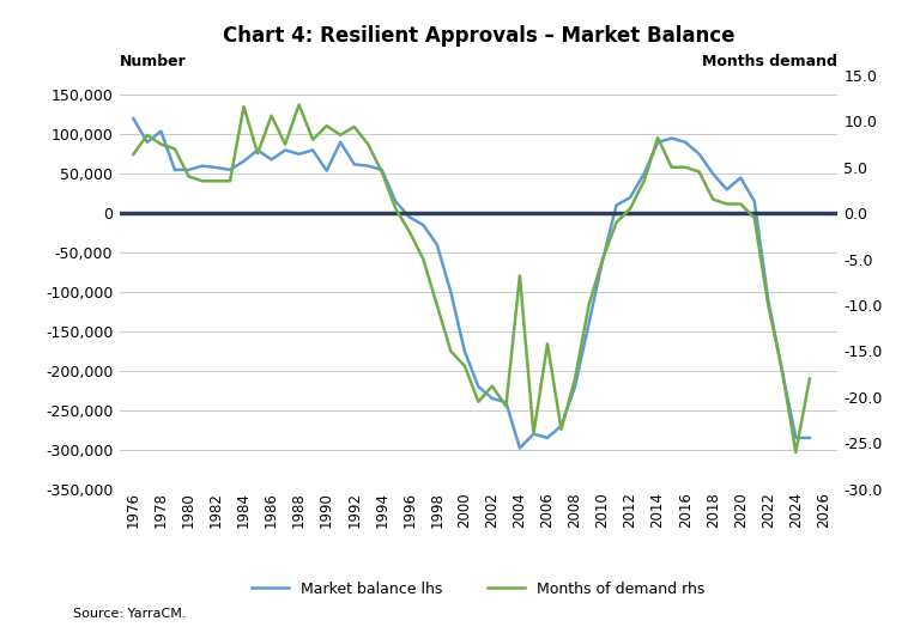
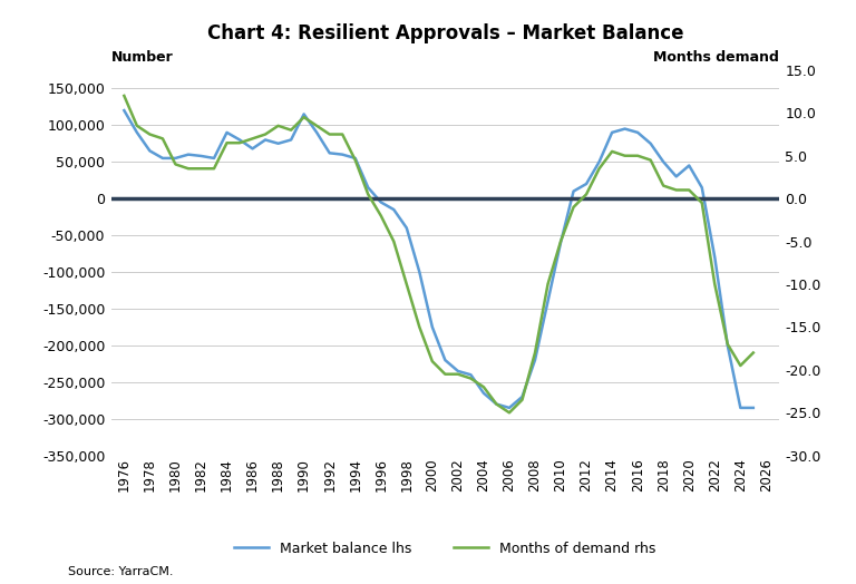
Months of demand rhs/1976: 6.4 -> 12.0
Market balance lhs/1978: 104,000 -> 65,000
Market balance lhs/1984: 66,000 -> 90,000
Months of demand rhs/1984: 11.6 -> 6.5
Months of demand rhs/1986: 10.6 -> 7.0
Months of demand rhs/1988: 11.8 -> 8.5
Market balance lhs/1990: 54,000 -> 115,000
Months of demand rhs/1992: 9.4 -> 7.5
Months of demand rhs/2000: -16.6 -> -19.0
Months of demand rhs/2002: -18.8 -> -20.5
Market balance lhs/2004: -298,000 -> -265,000
Months of demand rhs/2004: -6.8 -> -22.0
Months of demand rhs/2006: -14.2 -> -25.0
Months of demand rhs/2014: 8.2 -> 5.5
Market balance lhs/2022: -110,000 -> -80,000
Months of demand rhs/2024: -26.0 -> -19.5
